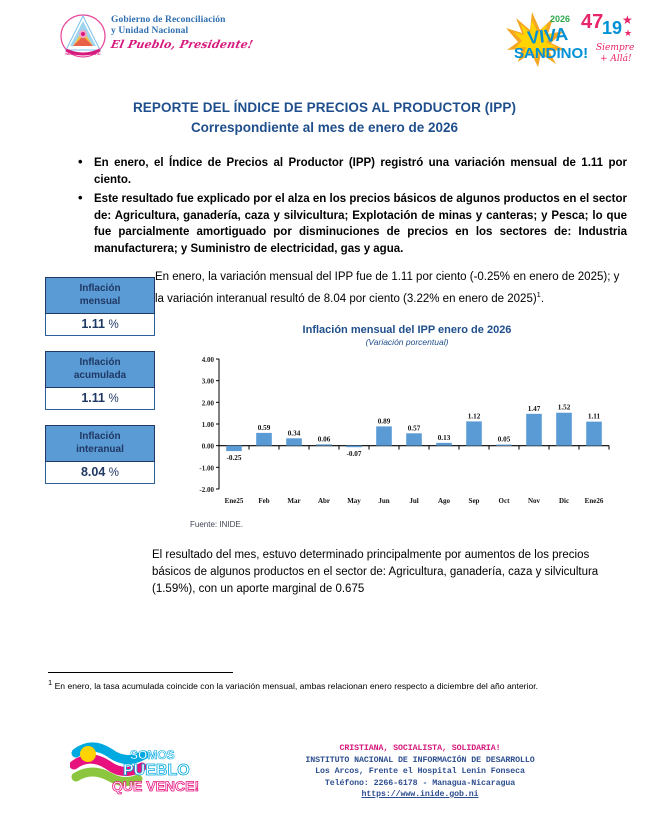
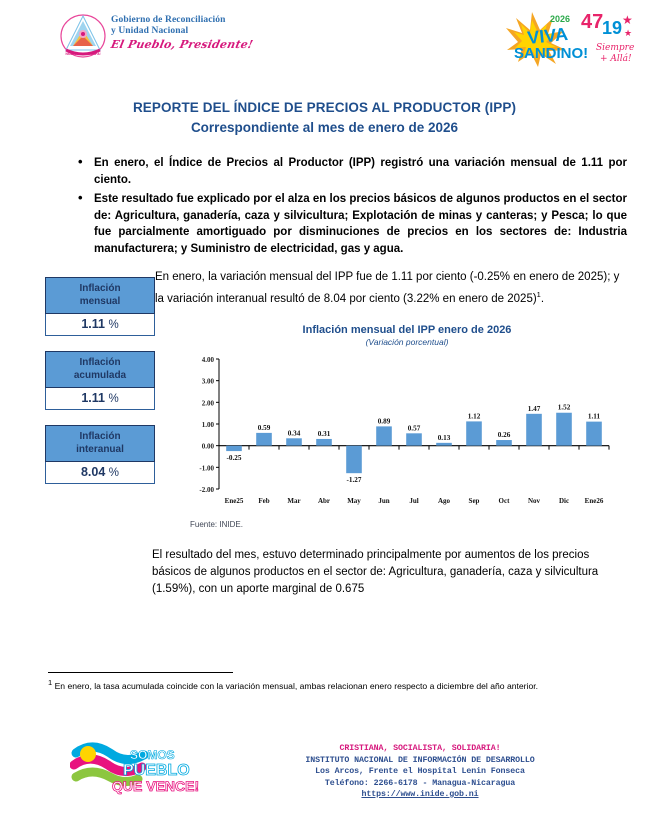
Abr: 0.06 -> 0.31
May: -0.07 -> -1.27
Oct: 0.05 -> 0.26
